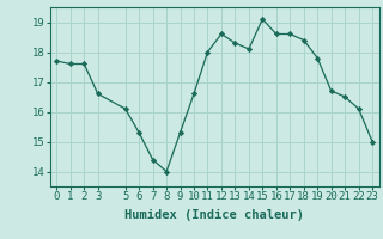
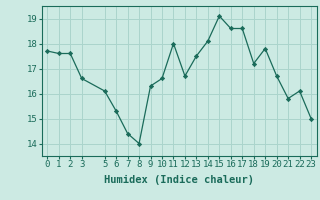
9: 15.3 -> 16.3
12: 18.6 -> 16.7
13: 18.3 -> 17.5
18: 18.4 -> 17.2
21: 16.5 -> 15.8
